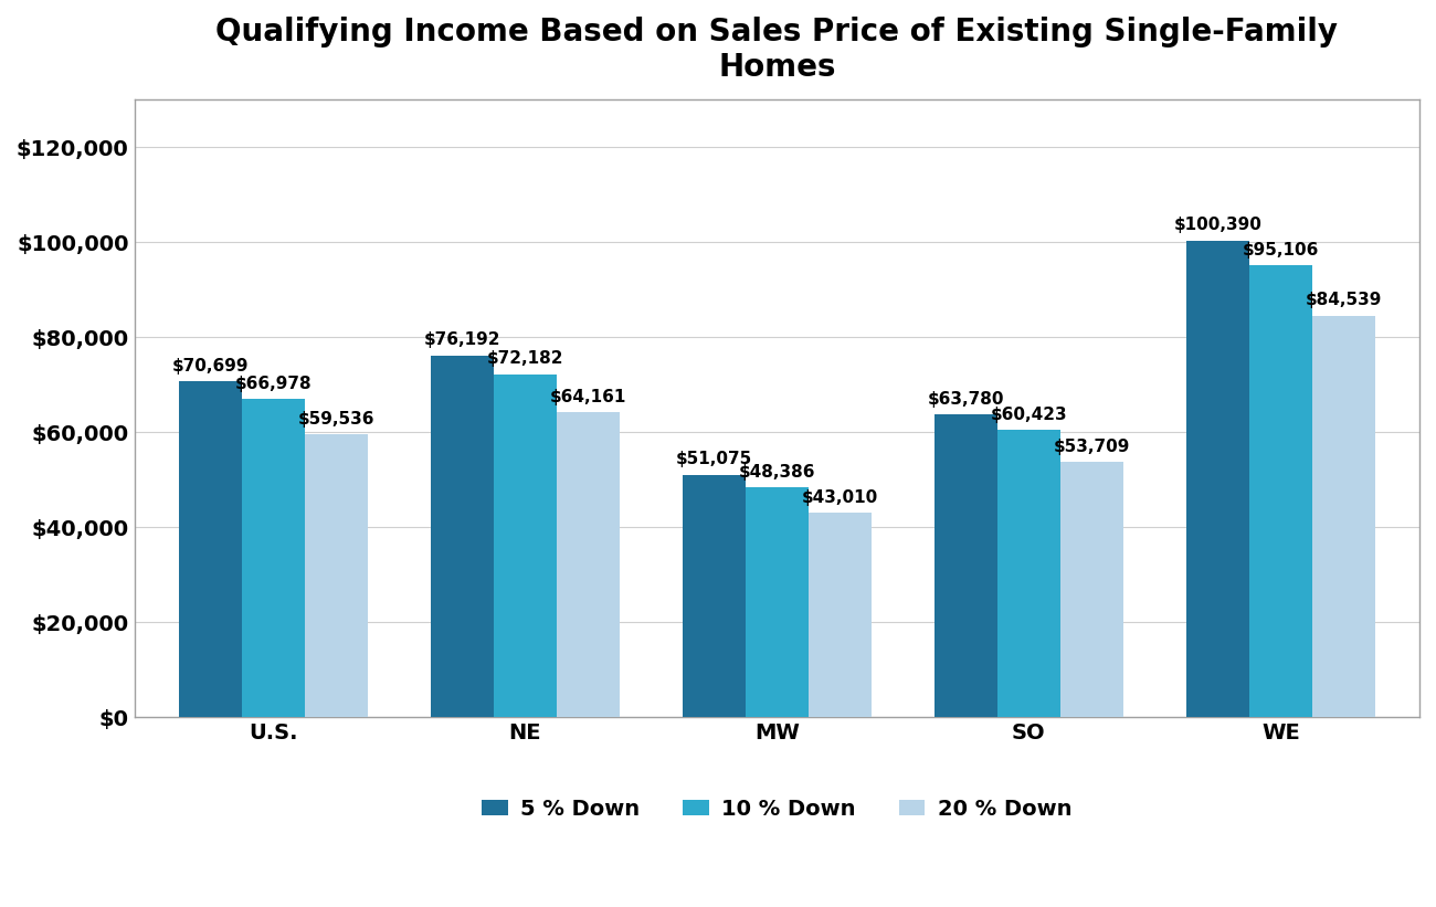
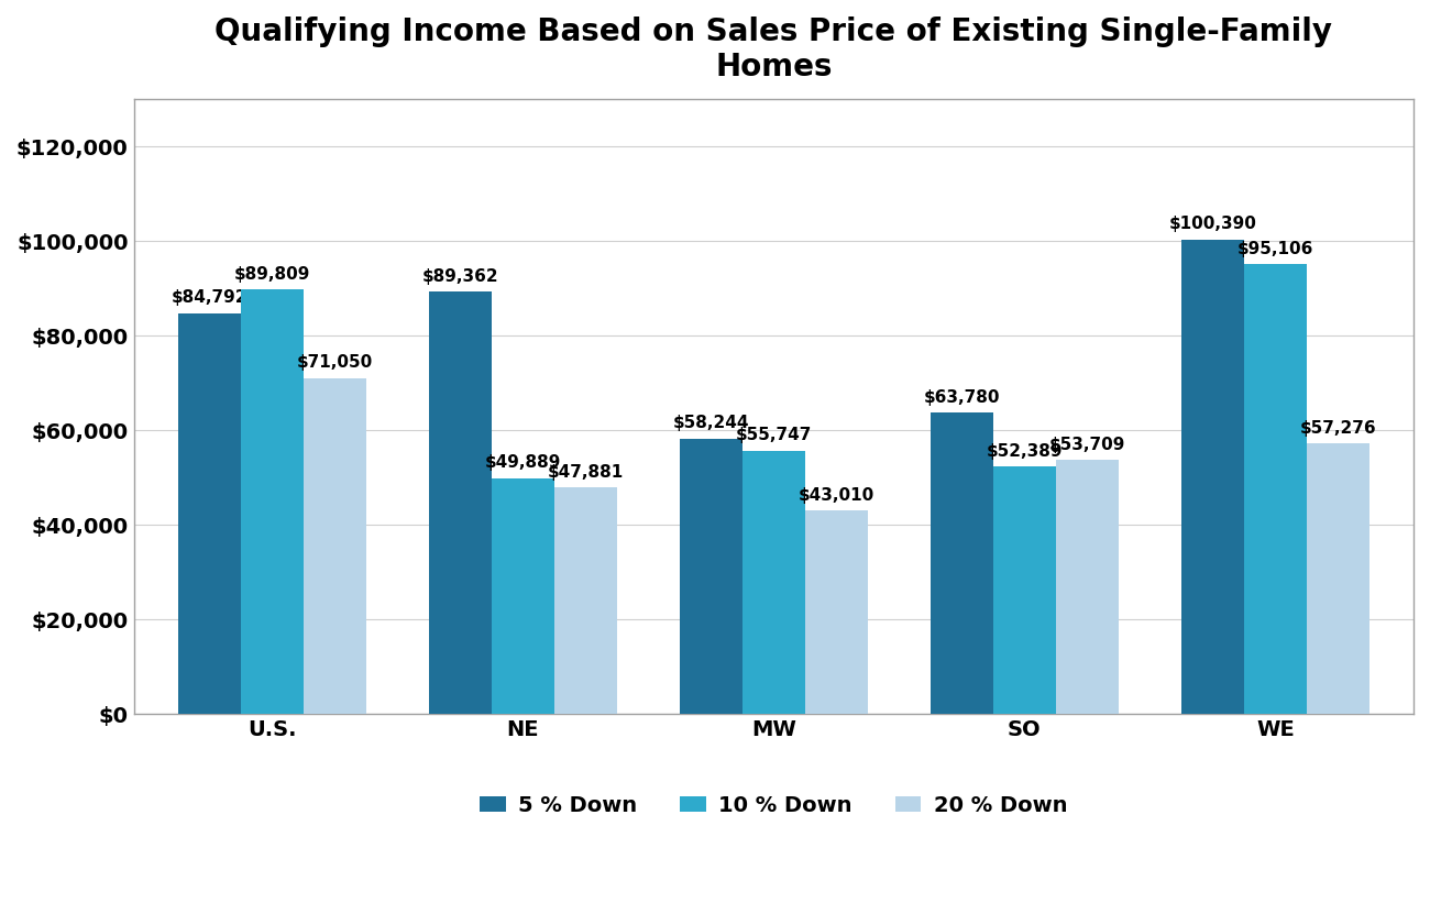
5 % Down/U.S.: $70,699 -> $84,792
10 % Down/U.S.: $66,978 -> $89,809
20 % Down/U.S.: $59,536 -> $71,050
5 % Down/NE: $76,192 -> $89,362
10 % Down/NE: $72,182 -> $49,889
20 % Down/NE: $64,161 -> $47,881
5 % Down/MW: $51,075 -> $58,244
10 % Down/MW: $48,386 -> $55,747
10 % Down/SO: $60,423 -> $52,389
20 % Down/WE: $84,539 -> $57,276
